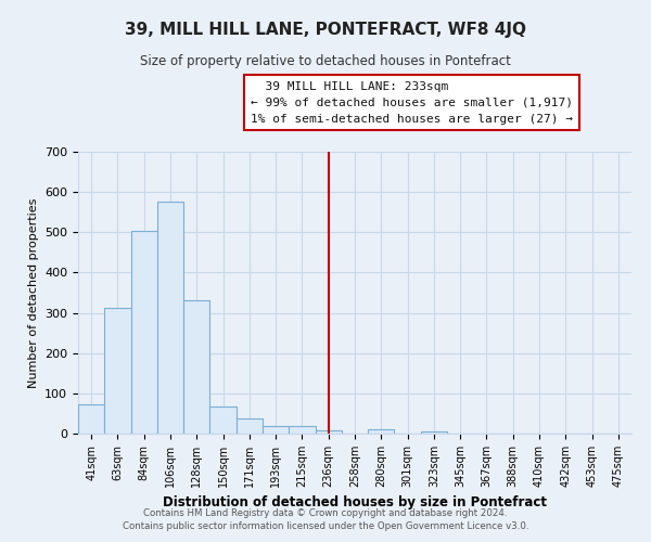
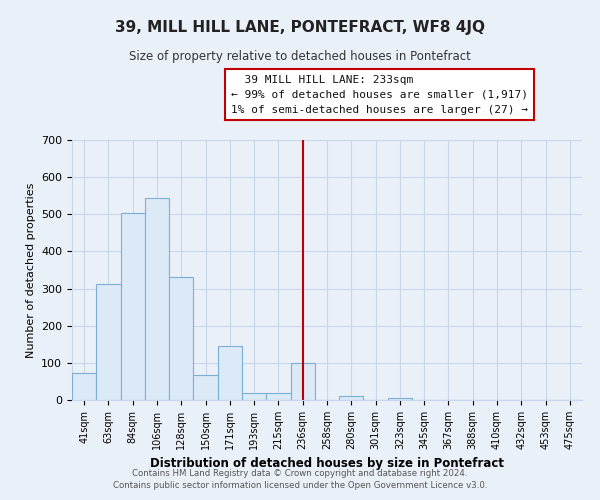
106sqm: 576 -> 545
171sqm: 37 -> 145
236sqm: 8 -> 100
